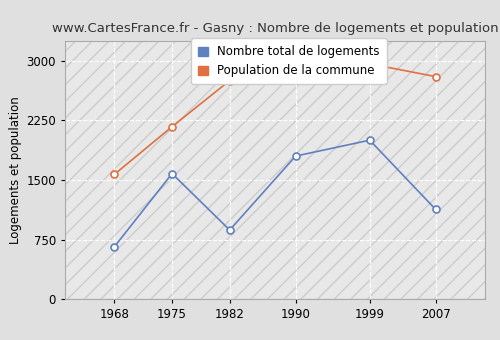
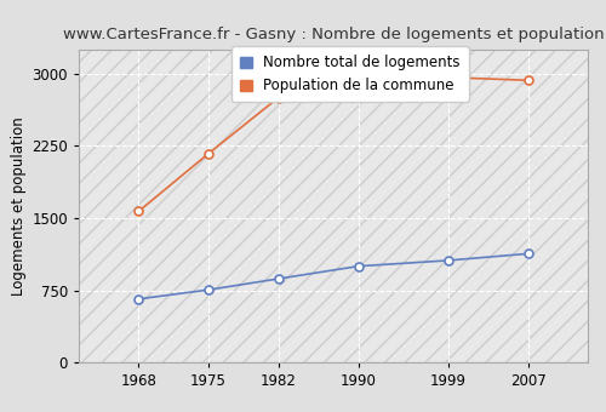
Nombre total de logements/1975: 1580 -> 760
Nombre total de logements/1990: 1800 -> 1000
Nombre total de logements/1999: 2000 -> 1060
Population de la commune/2007: 2800 -> 2930
